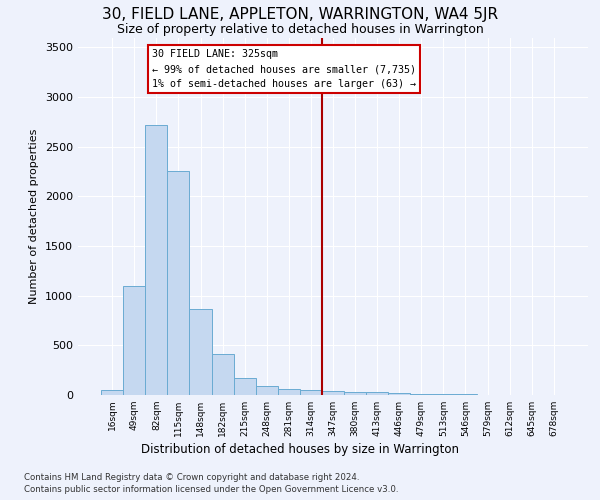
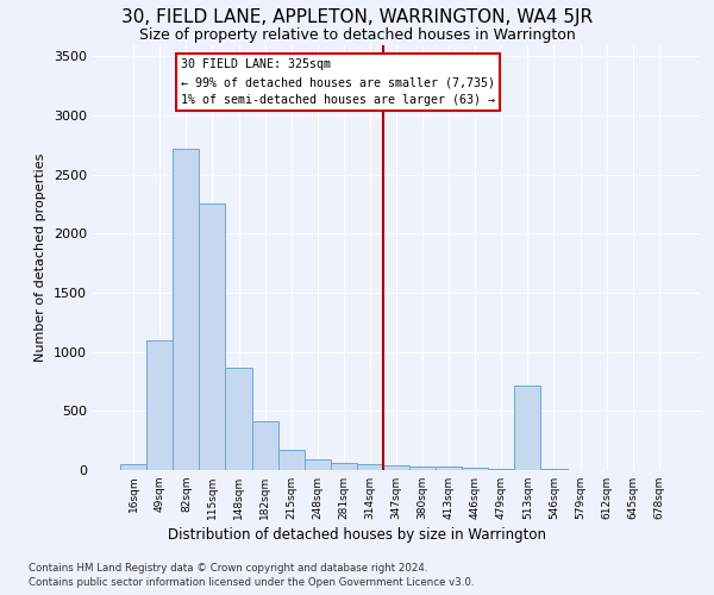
513sqm: 10 -> 720
